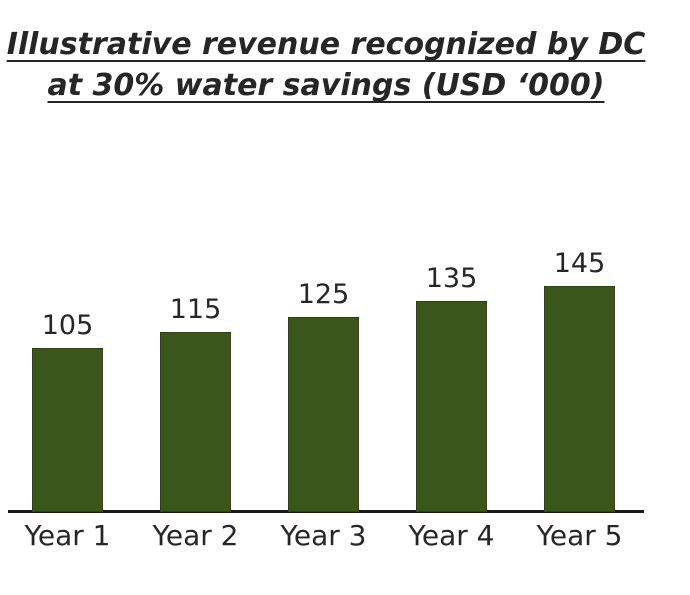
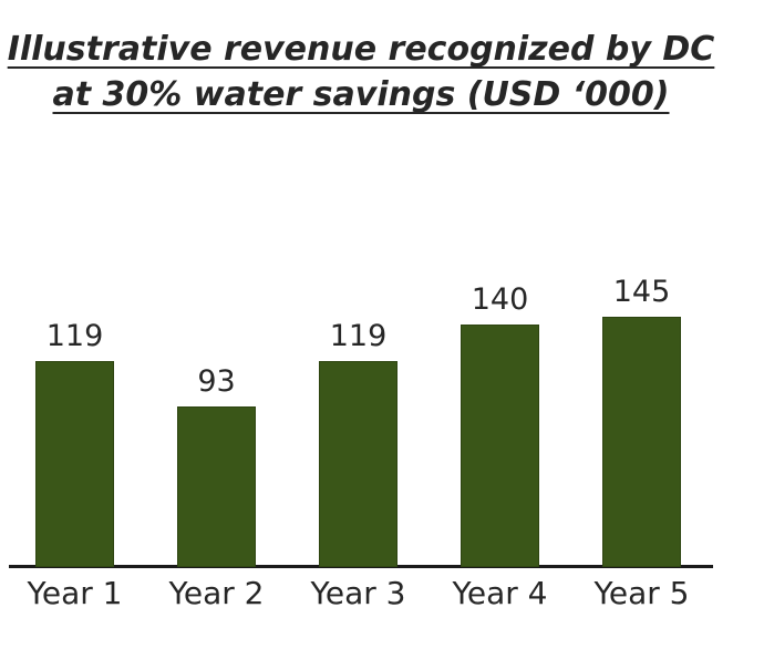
Year 1: 105 -> 119
Year 2: 115 -> 93
Year 3: 125 -> 119
Year 4: 135 -> 140
